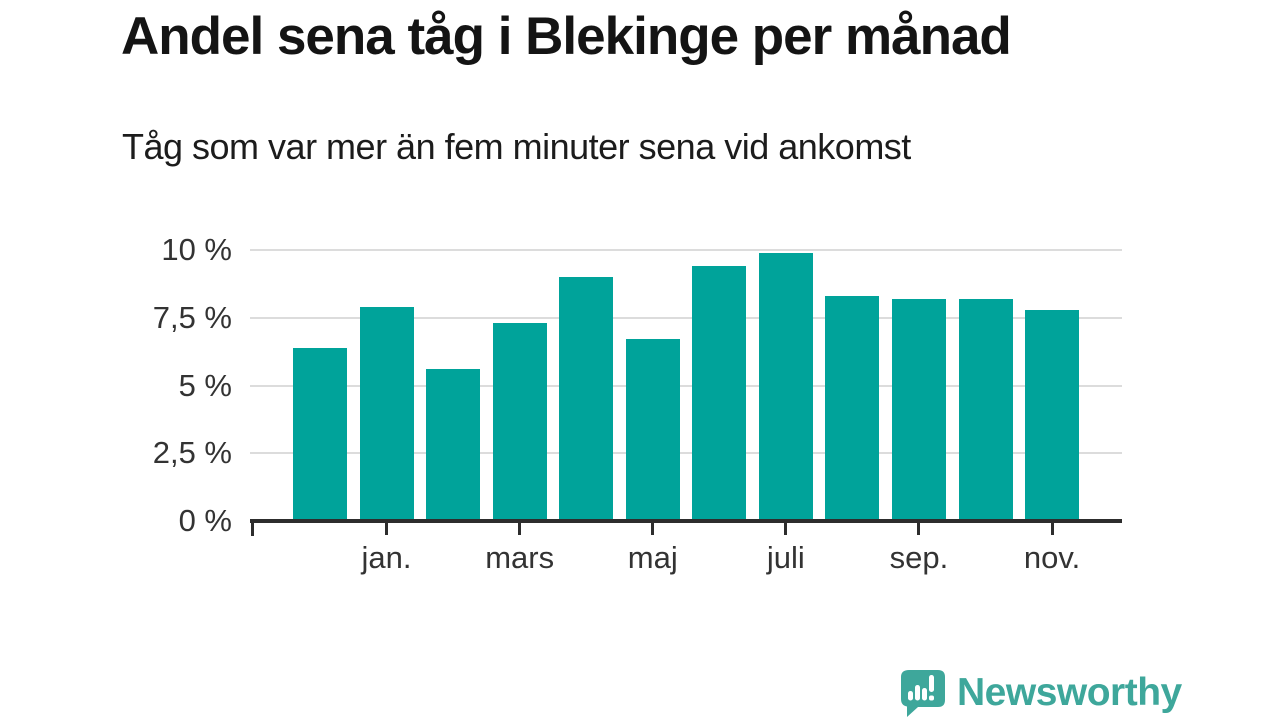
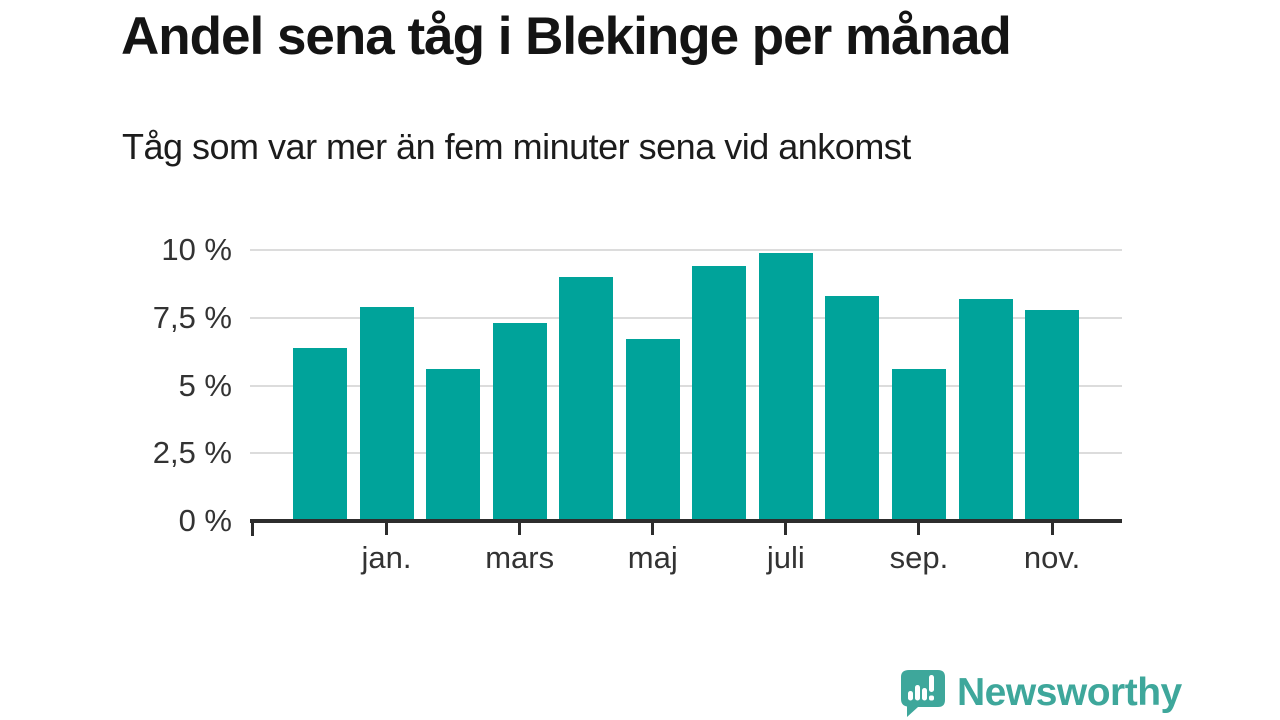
sep.: 8.2% -> 5.6%
